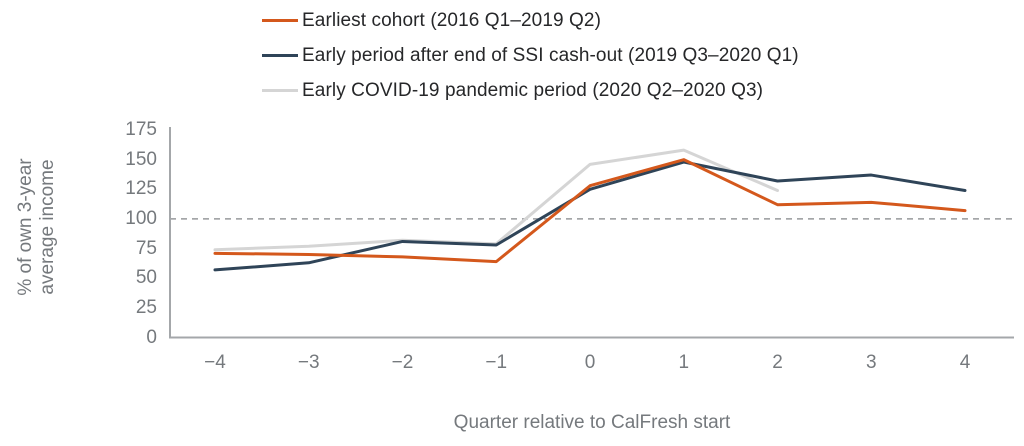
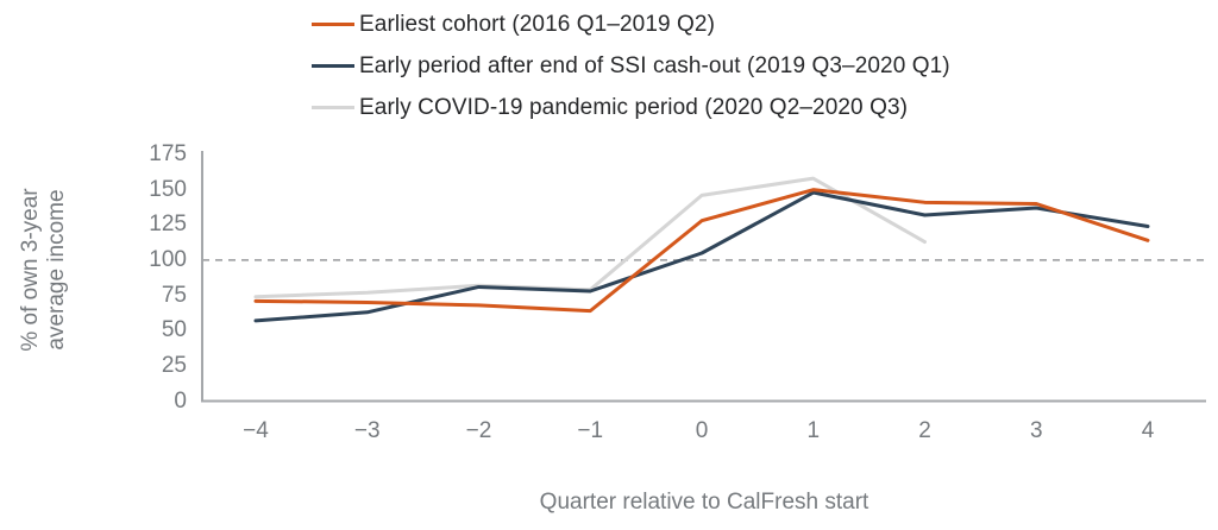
Early period after end of SSI cash-out (2019 Q3–2020 Q1)/0: 125 -> 105
Earliest cohort (2016 Q1–2019 Q2)/2: 112 -> 141
Early COVID-19 pandemic period (2020 Q2–2020 Q3)/2: 124 -> 113
Earliest cohort (2016 Q1–2019 Q2)/3: 114 -> 140
Earliest cohort (2016 Q1–2019 Q2)/4: 107 -> 114
